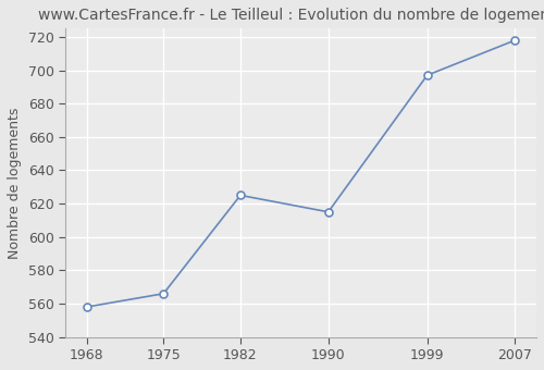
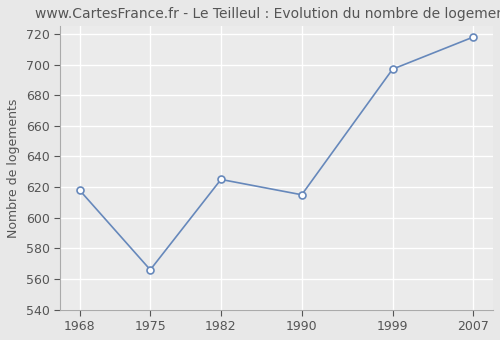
1968: 558 -> 618
